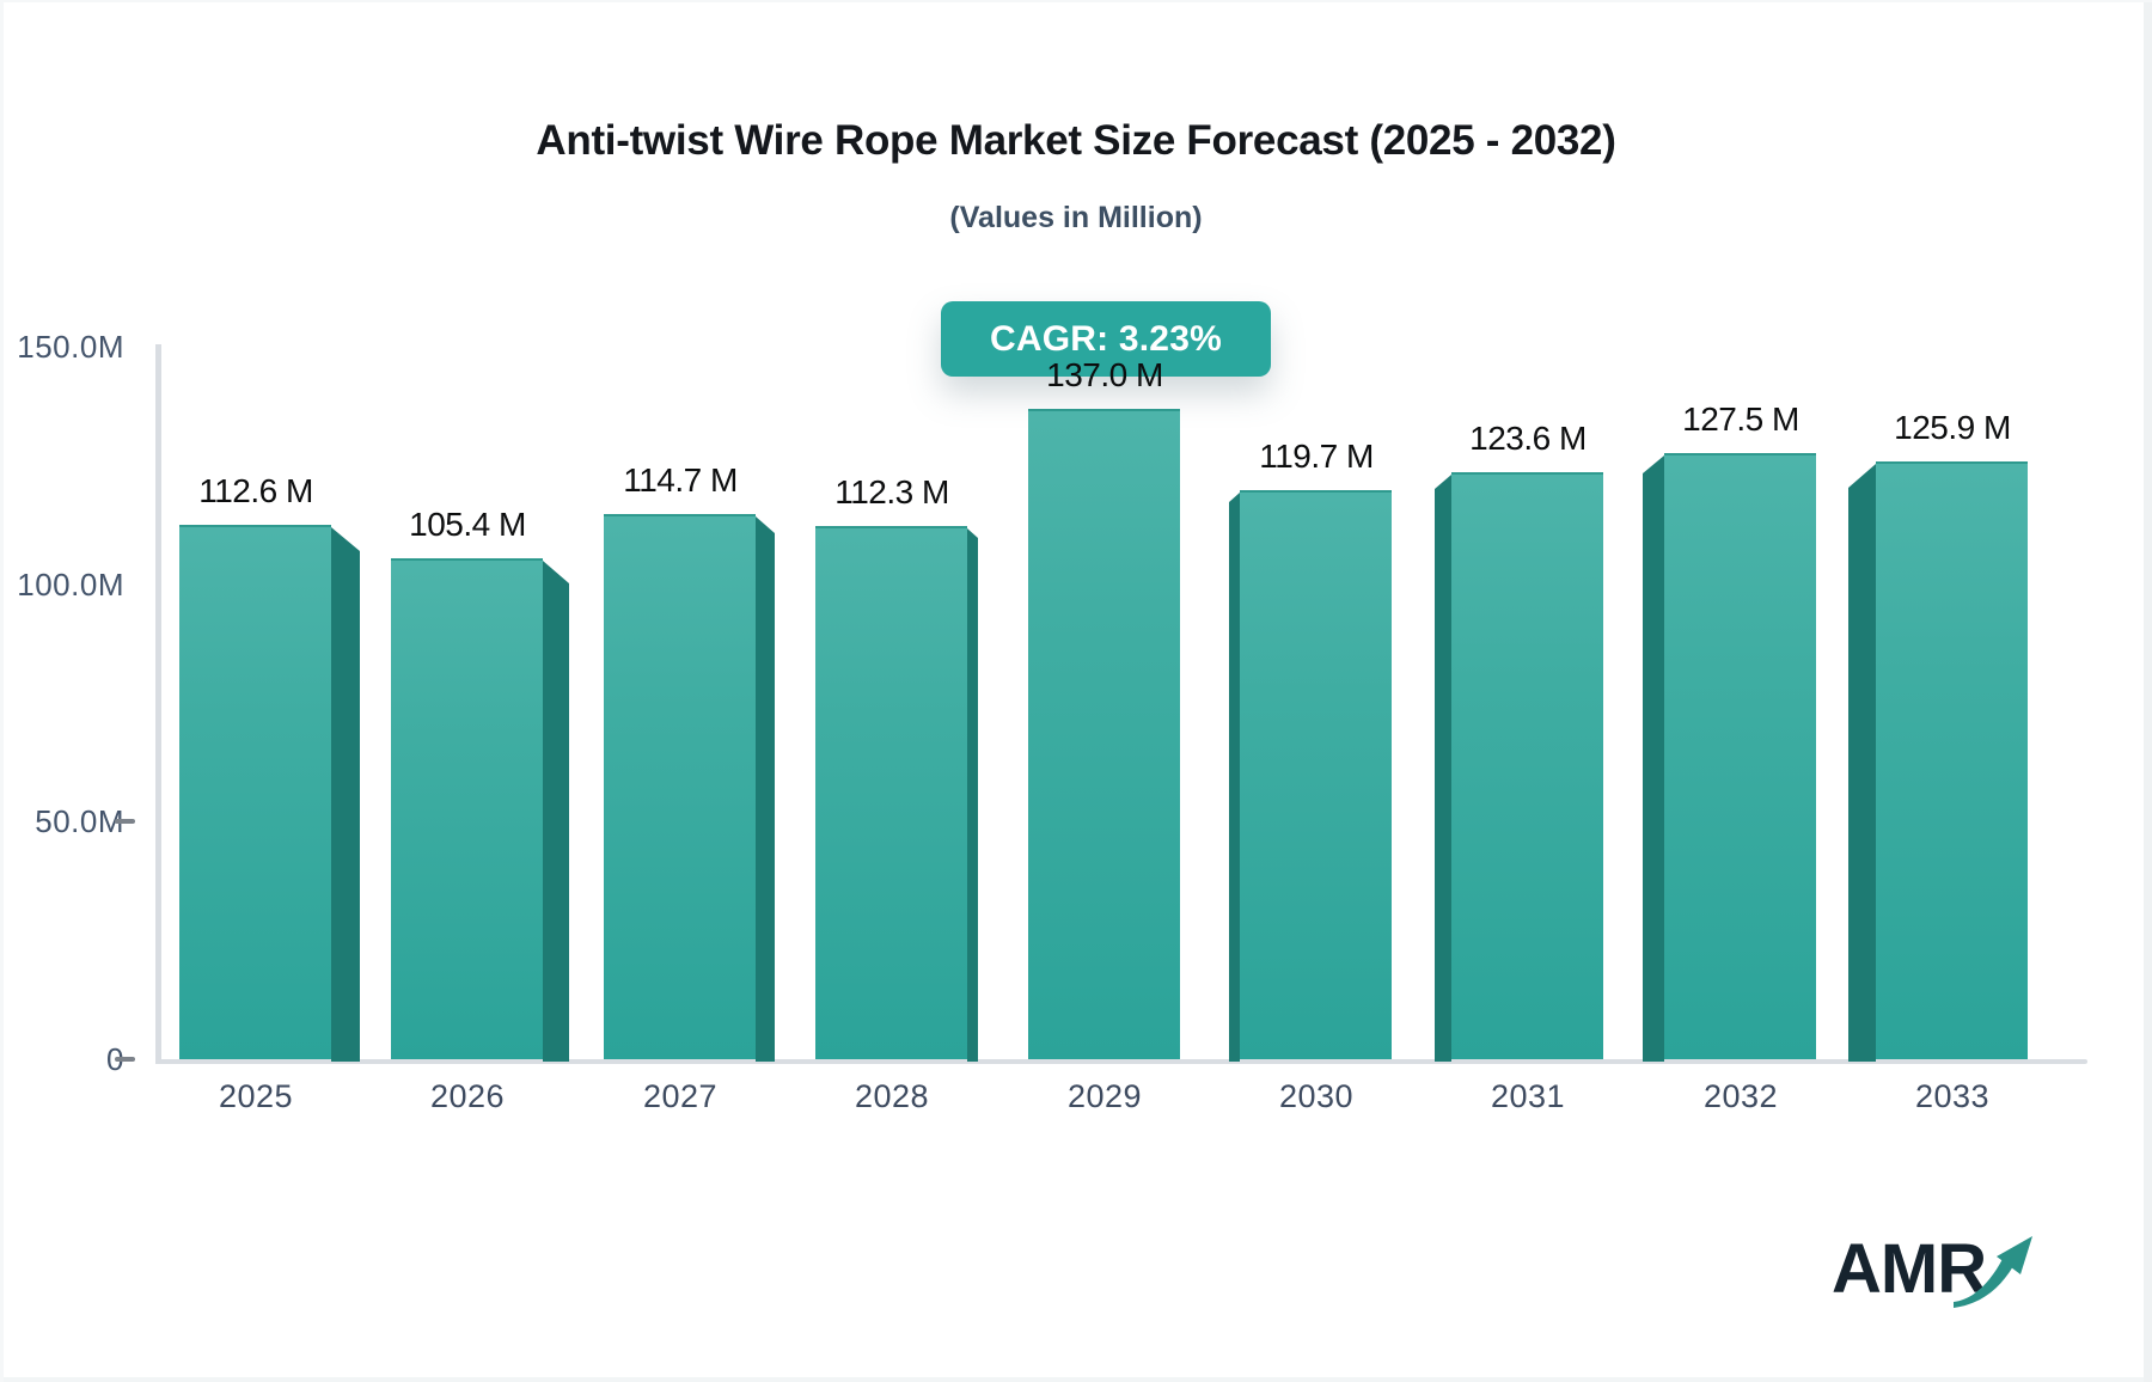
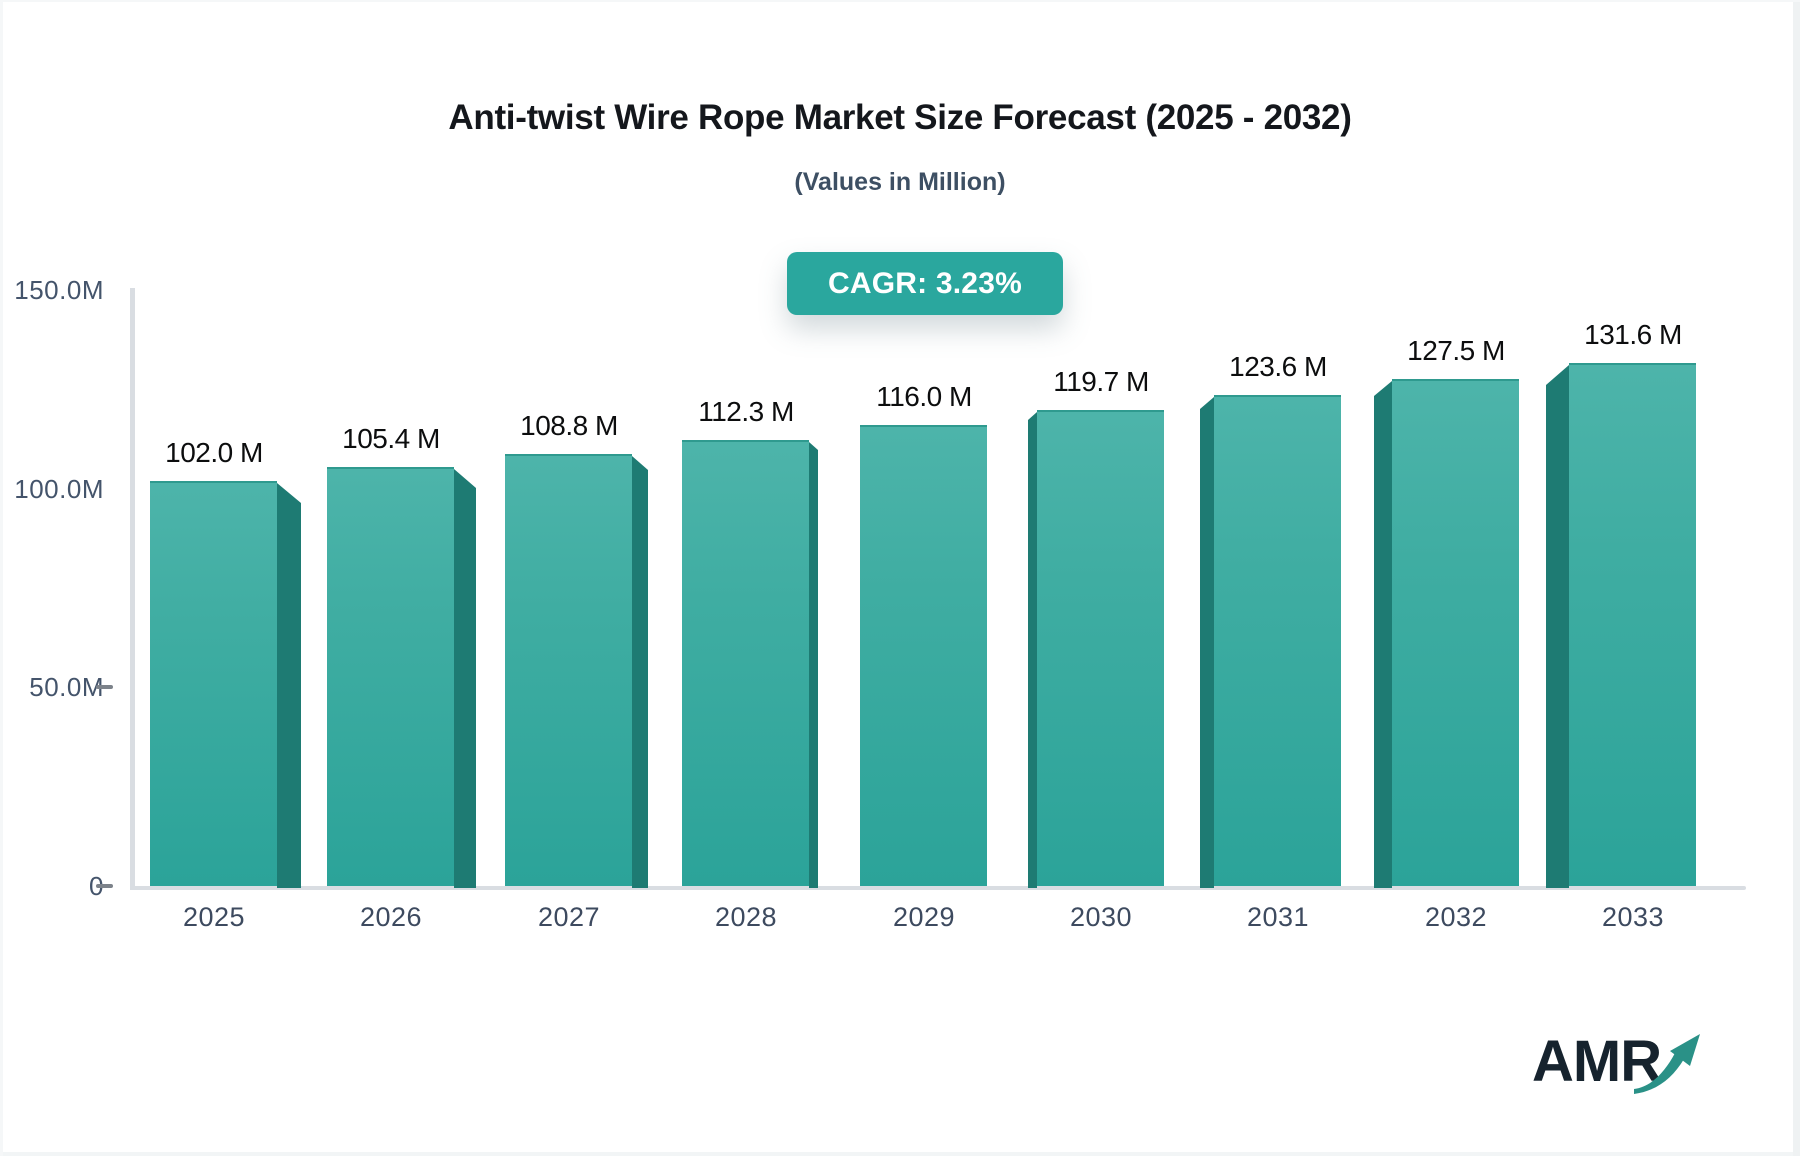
2025: 112.6 -> 102.0
2027: 114.7 -> 108.8
2029: 137.0 -> 116.0
2033: 125.9 -> 131.6
